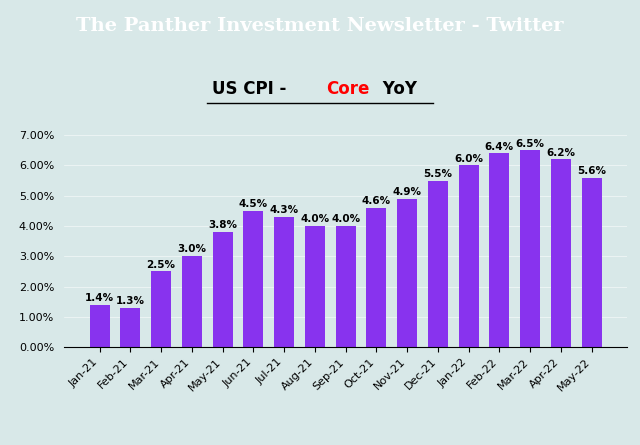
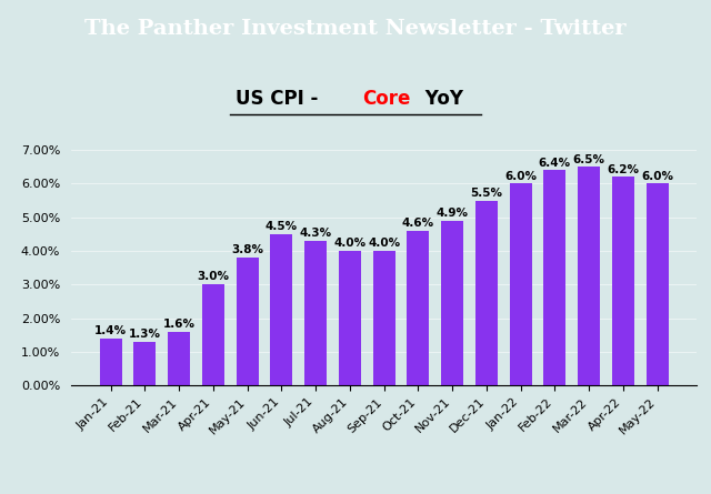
Mar-21: 2.5% -> 1.6%
May-22: 5.6% -> 6.0%
